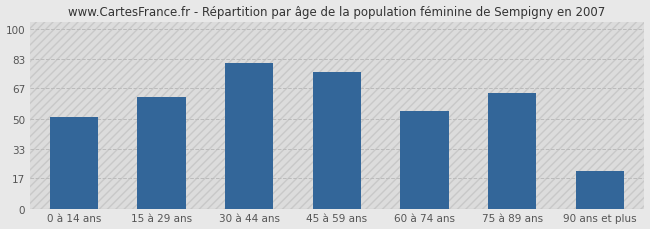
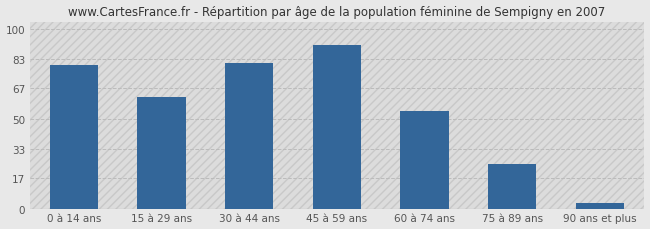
0 à 14 ans: 51 -> 80
45 à 59 ans: 76 -> 91
75 à 89 ans: 64 -> 25
90 ans et plus: 21 -> 3
